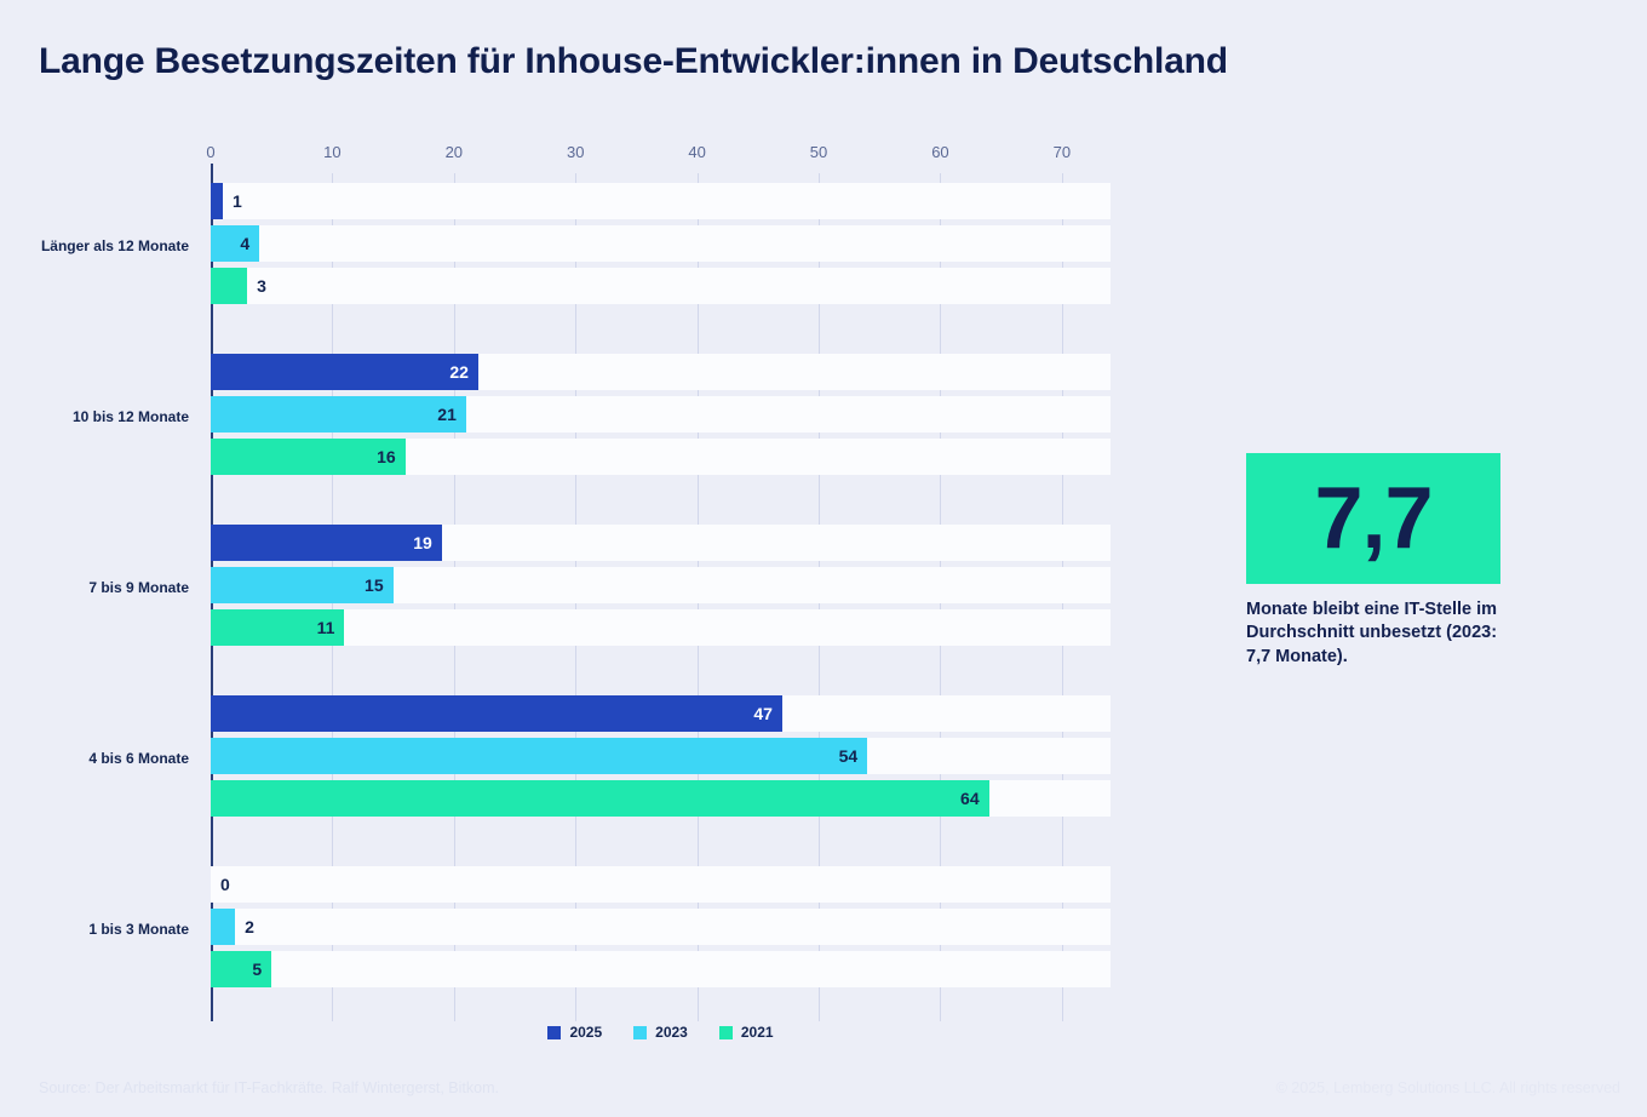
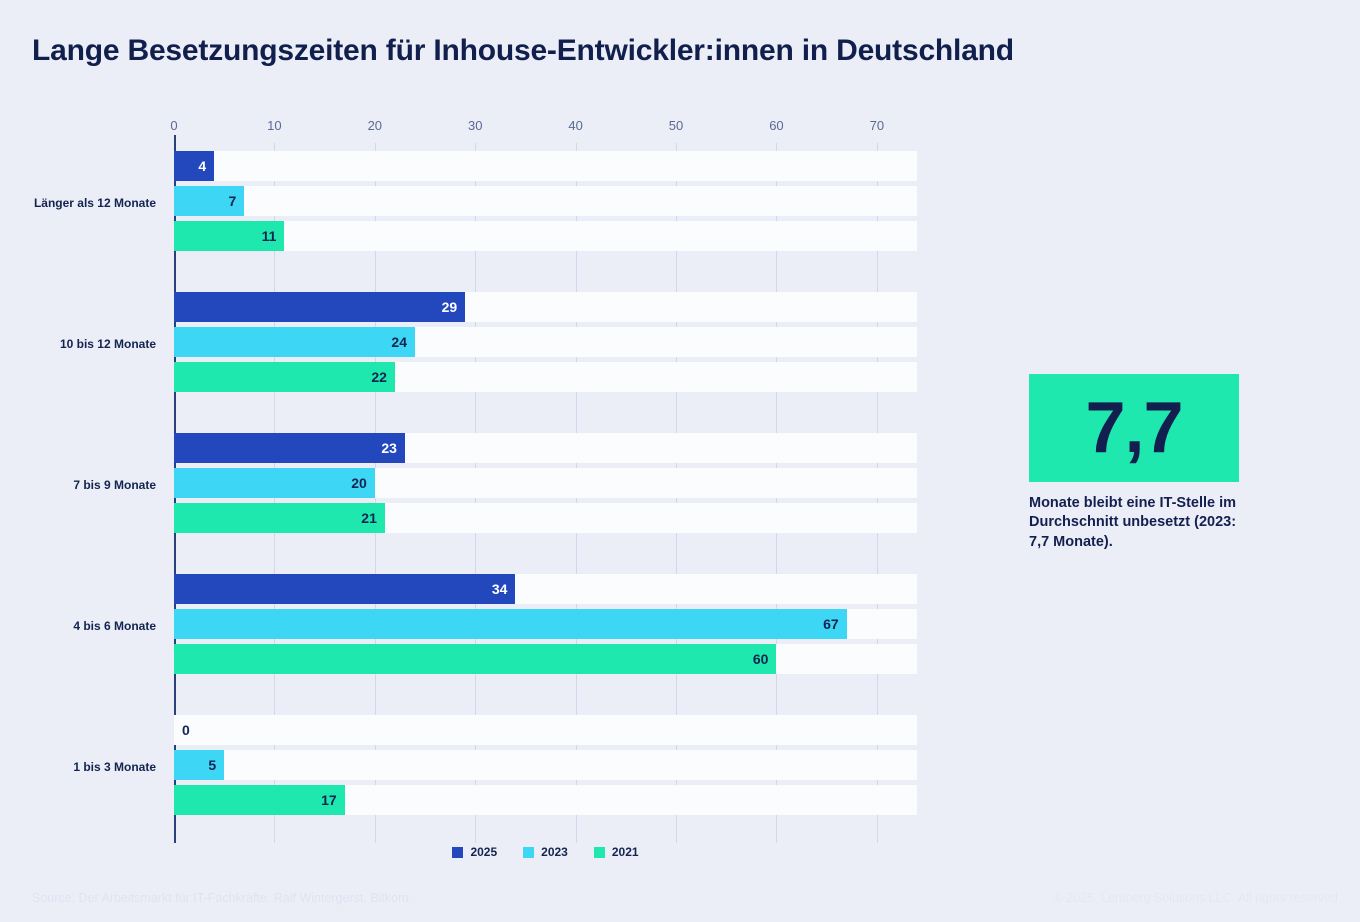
2025/Länger als 12 Monate: 1 -> 4
2023/Länger als 12 Monate: 4 -> 7
2021/Länger als 12 Monate: 3 -> 11
2025/10 bis 12 Monate: 22 -> 29
2023/10 bis 12 Monate: 21 -> 24
2021/10 bis 12 Monate: 16 -> 22
2025/7 bis 9 Monate: 19 -> 23
2023/7 bis 9 Monate: 15 -> 20
2021/7 bis 9 Monate: 11 -> 21
2025/4 bis 6 Monate: 47 -> 34
2023/4 bis 6 Monate: 54 -> 67
2021/4 bis 6 Monate: 64 -> 60
2023/1 bis 3 Monate: 2 -> 5
2021/1 bis 3 Monate: 5 -> 17
